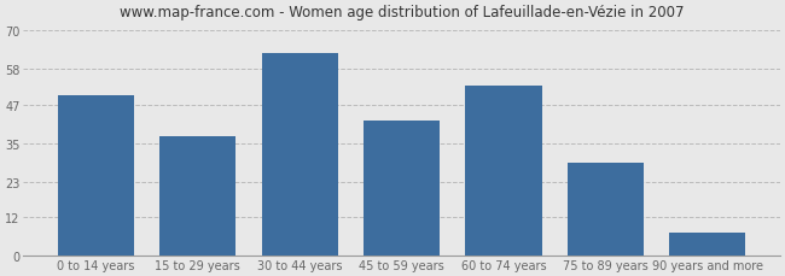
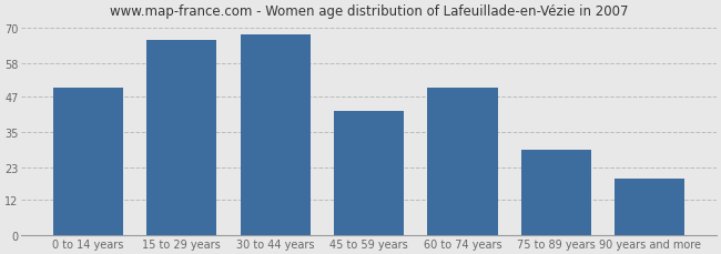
15 to 29 years: 37 -> 66
30 to 44 years: 63 -> 68
60 to 74 years: 53 -> 50
90 years and more: 7 -> 19
